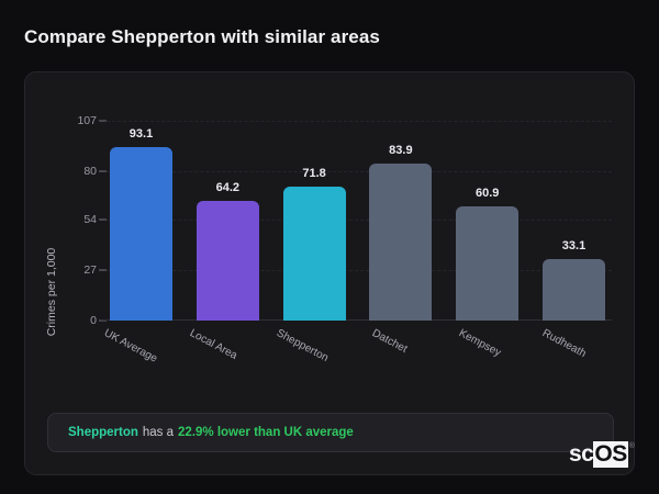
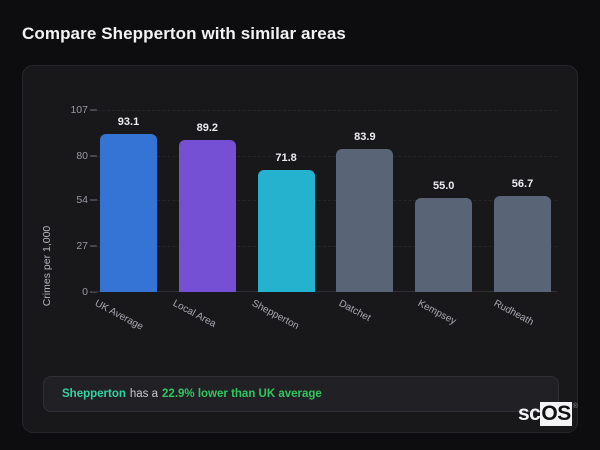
Local Area: 64.2 -> 89.2
Kempsey: 60.9 -> 55.0
Rudheath: 33.1 -> 56.7
